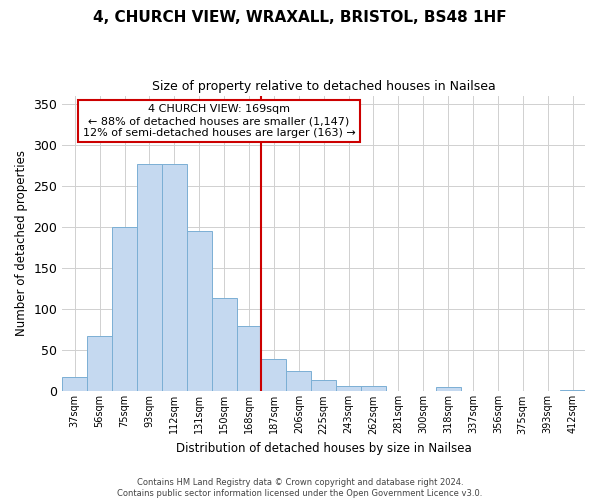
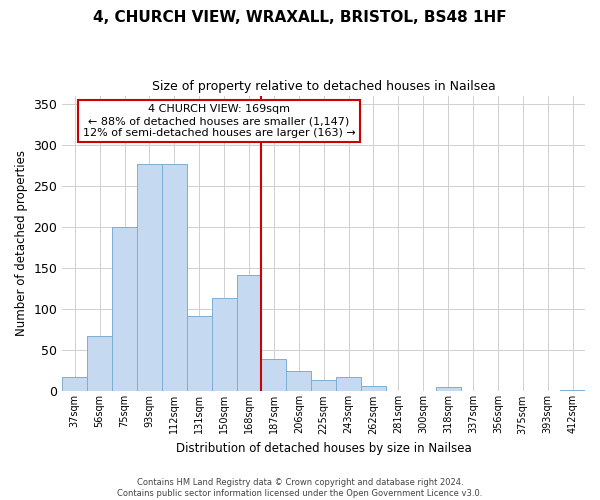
131sqm: 195 -> 92
168sqm: 79 -> 142
243sqm: 7 -> 18
